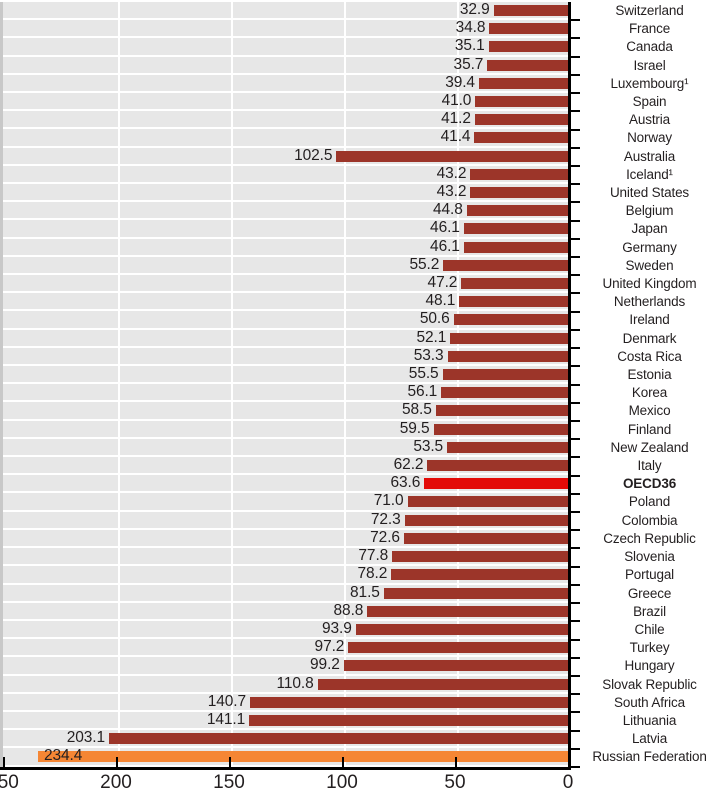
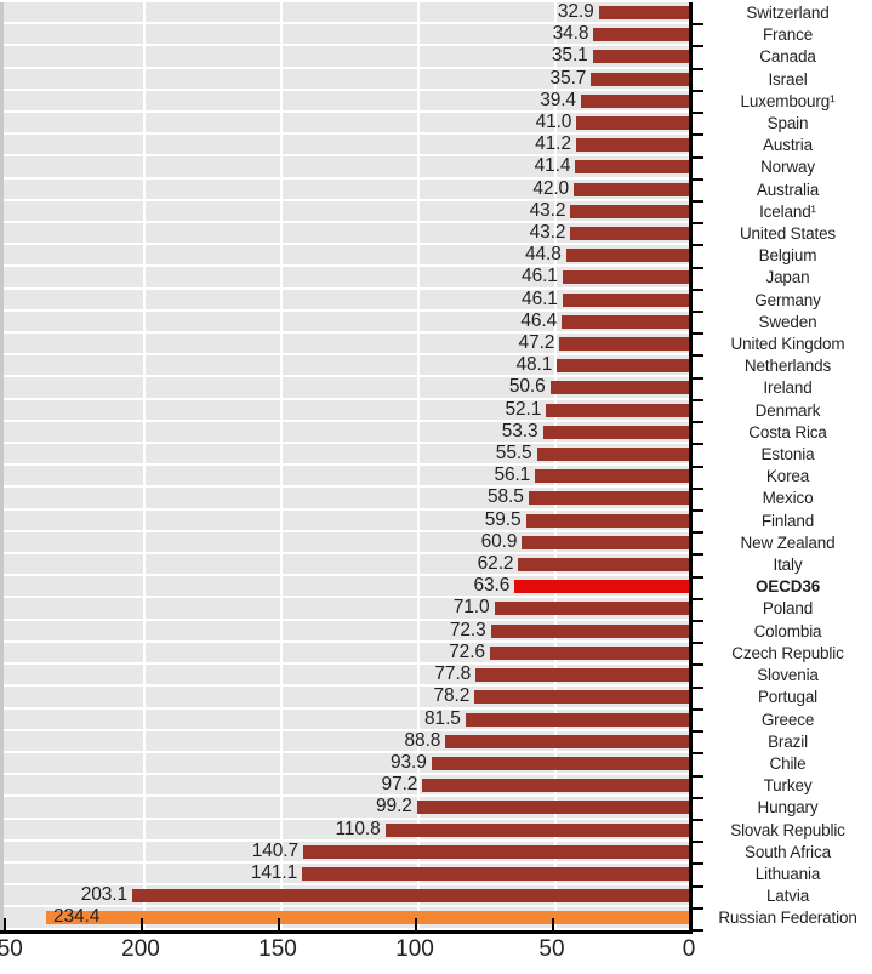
Australia: 102.5 -> 42.0
Sweden: 55.2 -> 46.4
New Zealand: 53.5 -> 60.9
